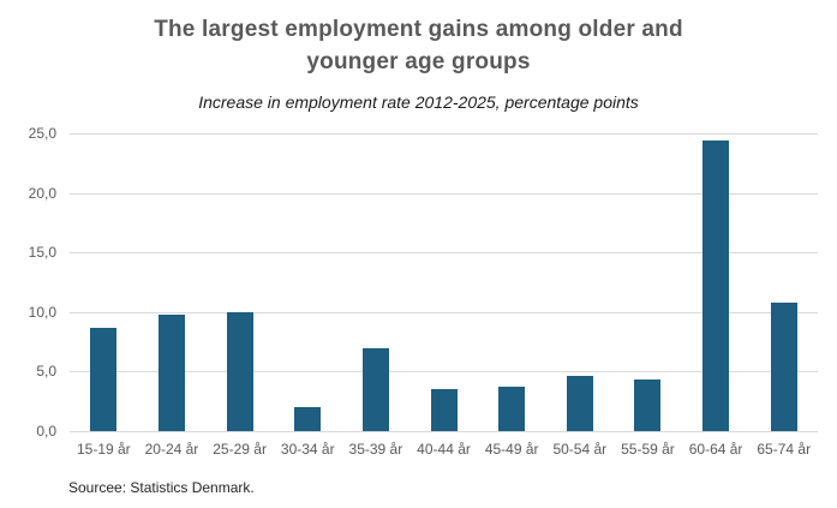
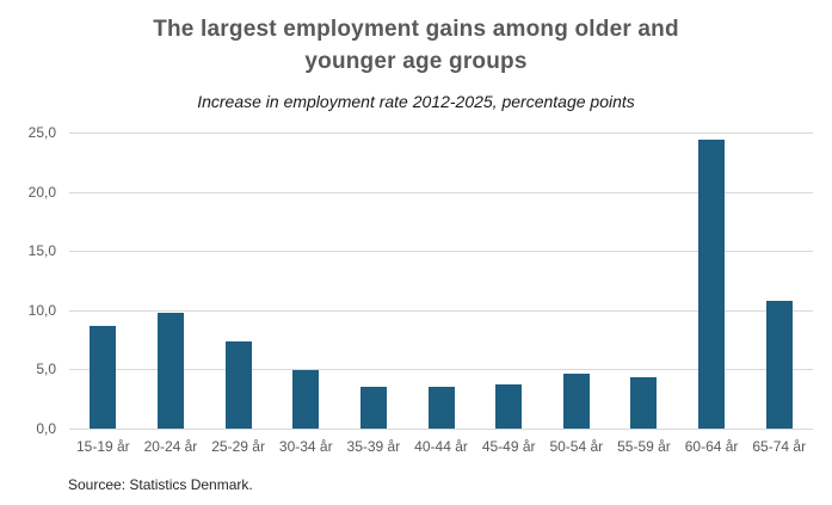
25-29 år: 10 -> 7
30-34 år: 2 -> 5
35-39 år: 7 -> 4
